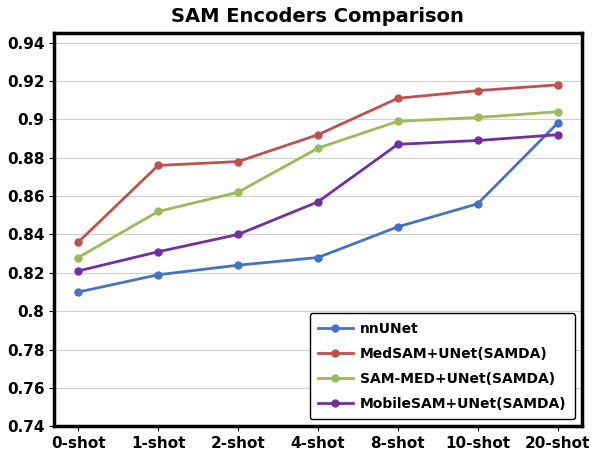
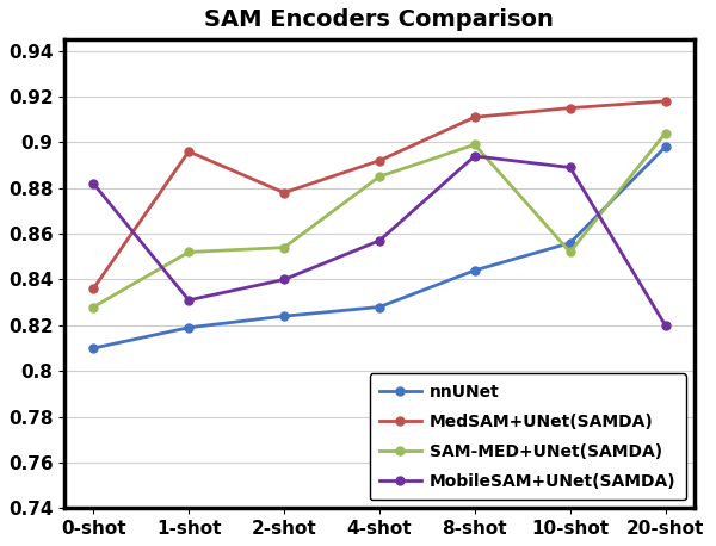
MobileSAM+UNet(SAMDA)/0-shot: 0.821 -> 0.882
MedSAM+UNet(SAMDA)/1-shot: 0.876 -> 0.896
SAM-MED+UNet(SAMDA)/2-shot: 0.862 -> 0.854
MobileSAM+UNet(SAMDA)/8-shot: 0.887 -> 0.894
SAM-MED+UNet(SAMDA)/10-shot: 0.901 -> 0.852
MobileSAM+UNet(SAMDA)/20-shot: 0.892 -> 0.820
